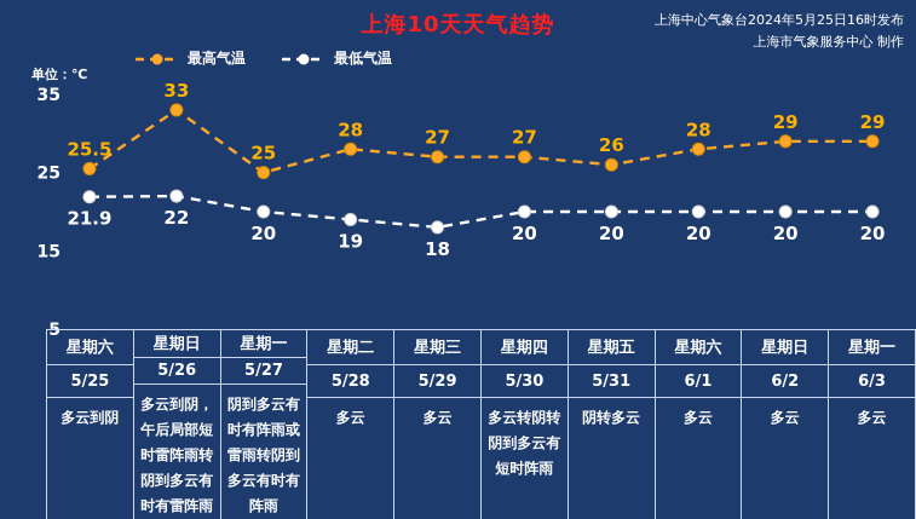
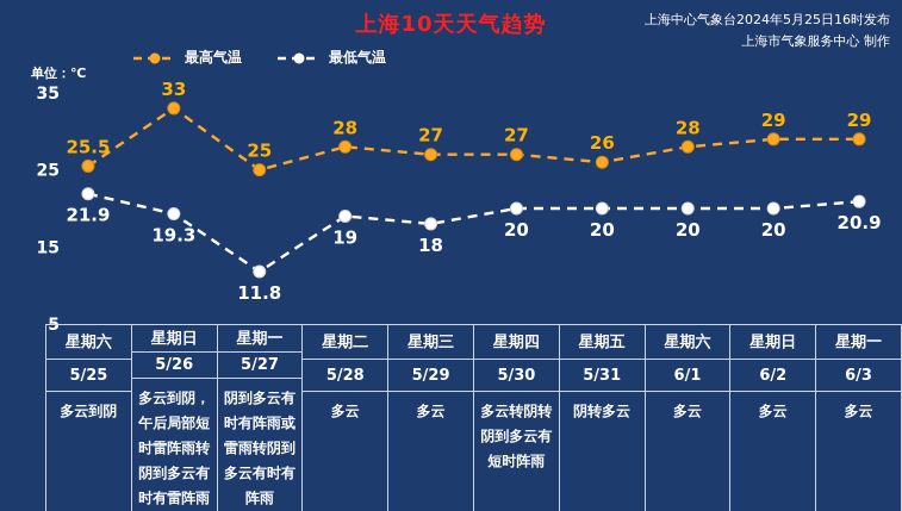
最低气温/5/26: 22 -> 19.3
最低气温/5/27: 20 -> 11.8
最低气温/6/3: 20 -> 20.9
